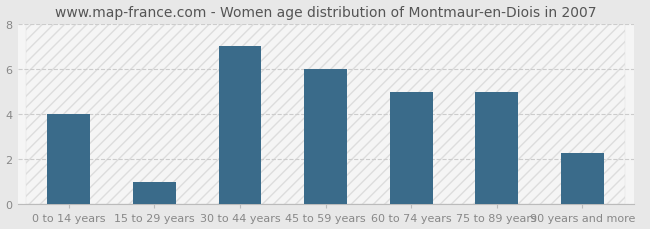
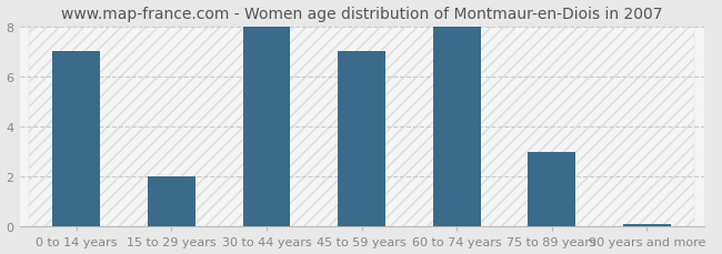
0 to 14 years: 4.0 -> 7.0
15 to 29 years: 1.0 -> 2.0
30 to 44 years: 7.0 -> 8.0
45 to 59 years: 6.0 -> 7.0
60 to 74 years: 5.0 -> 8.0
75 to 89 years: 5.0 -> 3.0
90 years and more: 2.3 -> 0.1
